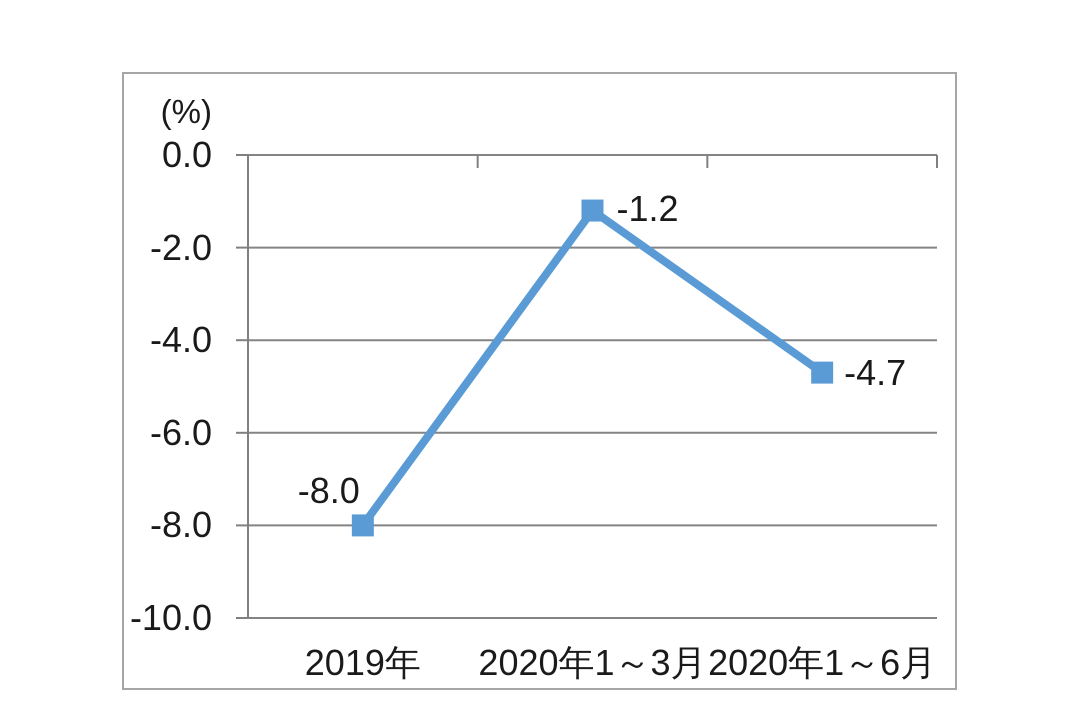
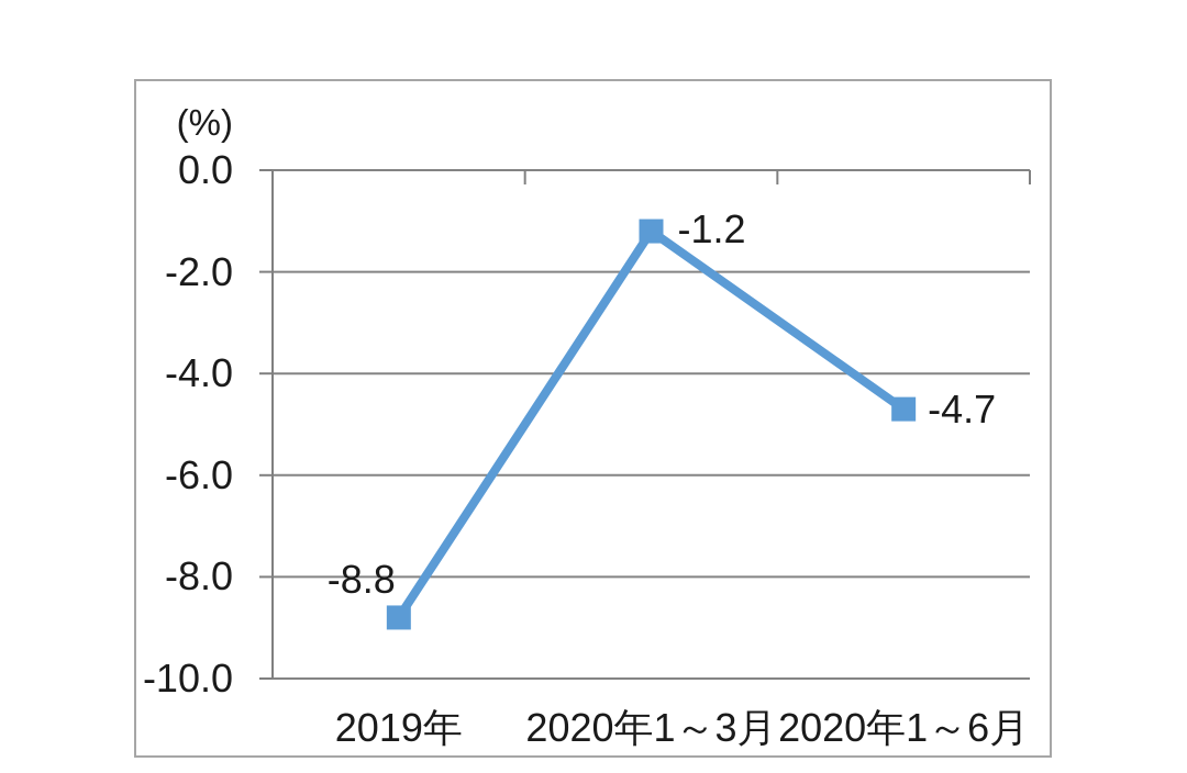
2019年: -8.0 -> -8.8
